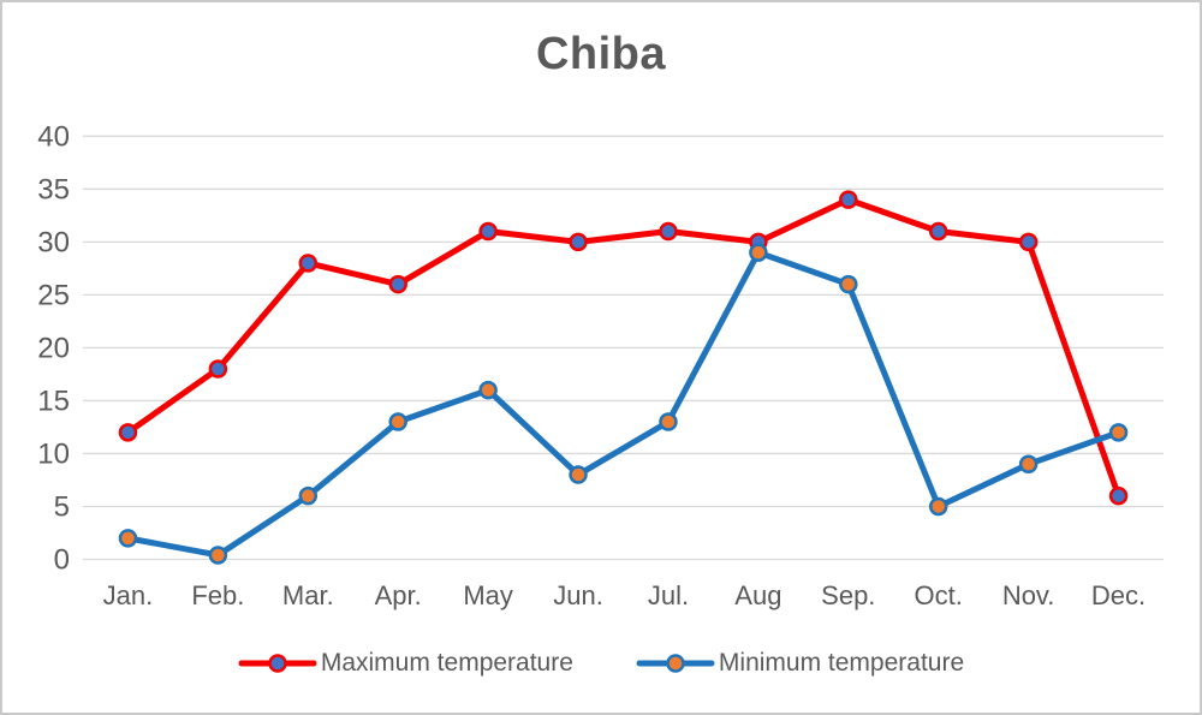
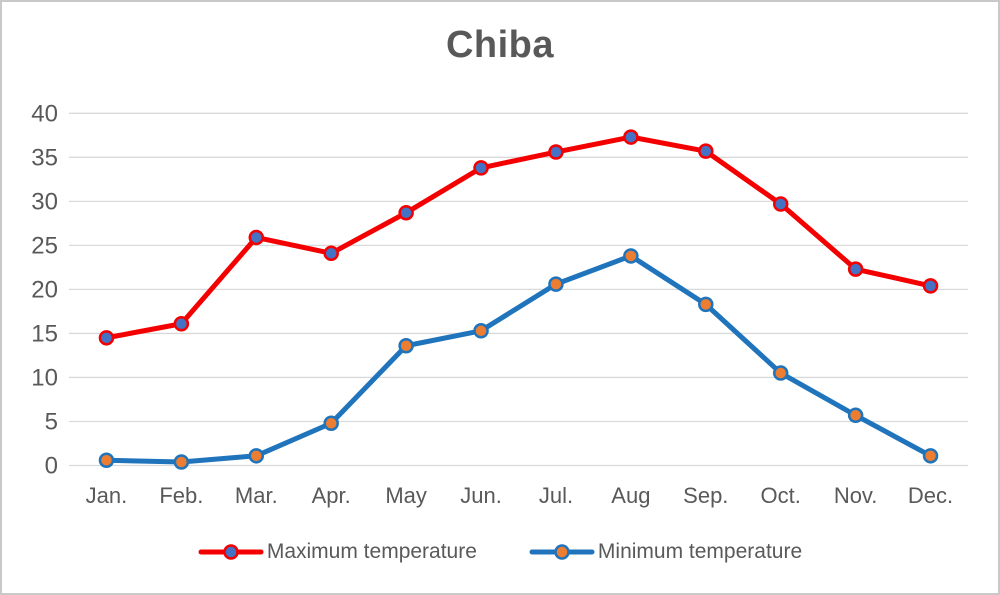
Maximum temperature/Jan.: 12 -> 14
Minimum temperature/Jan.: 2 -> 1
Maximum temperature/Feb.: 18 -> 16
Maximum temperature/Mar.: 28 -> 26
Minimum temperature/Mar.: 6 -> 1
Maximum temperature/Apr.: 26 -> 24
Minimum temperature/Apr.: 13 -> 5
Maximum temperature/May: 31 -> 29
Minimum temperature/May: 16 -> 14
Maximum temperature/Jun.: 30 -> 34
Minimum temperature/Jun.: 8 -> 15
Maximum temperature/Jul.: 31 -> 36
Minimum temperature/Jul.: 13 -> 21
Maximum temperature/Aug: 30 -> 37
Minimum temperature/Aug: 29 -> 24
Maximum temperature/Sep.: 34 -> 36
Minimum temperature/Sep.: 26 -> 18
Maximum temperature/Oct.: 31 -> 30
Minimum temperature/Oct.: 5 -> 10
Maximum temperature/Nov.: 30 -> 22
Minimum temperature/Nov.: 9 -> 6
Maximum temperature/Dec.: 6 -> 20
Minimum temperature/Dec.: 12 -> 1
